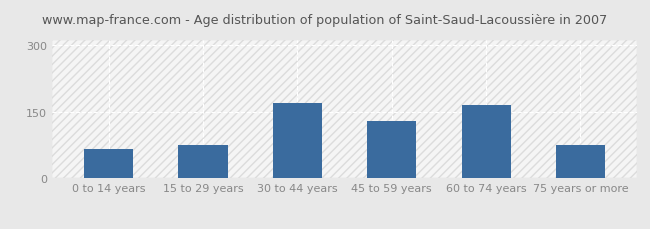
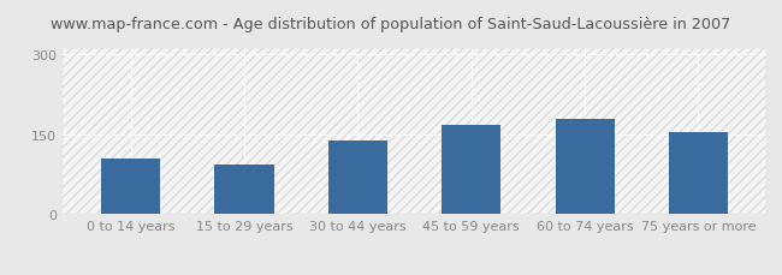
0 to 14 years: 65 -> 105
15 to 29 years: 75 -> 93
30 to 44 years: 170 -> 137
45 to 59 years: 130 -> 167
60 to 74 years: 165 -> 179
75 years or more: 75 -> 153
